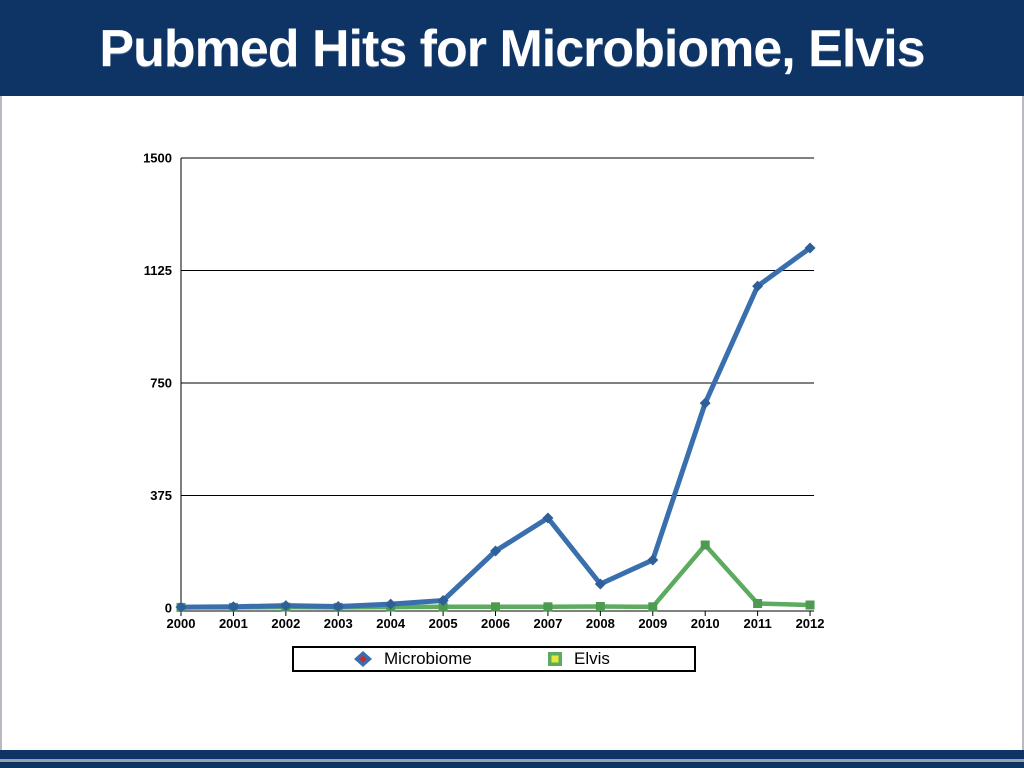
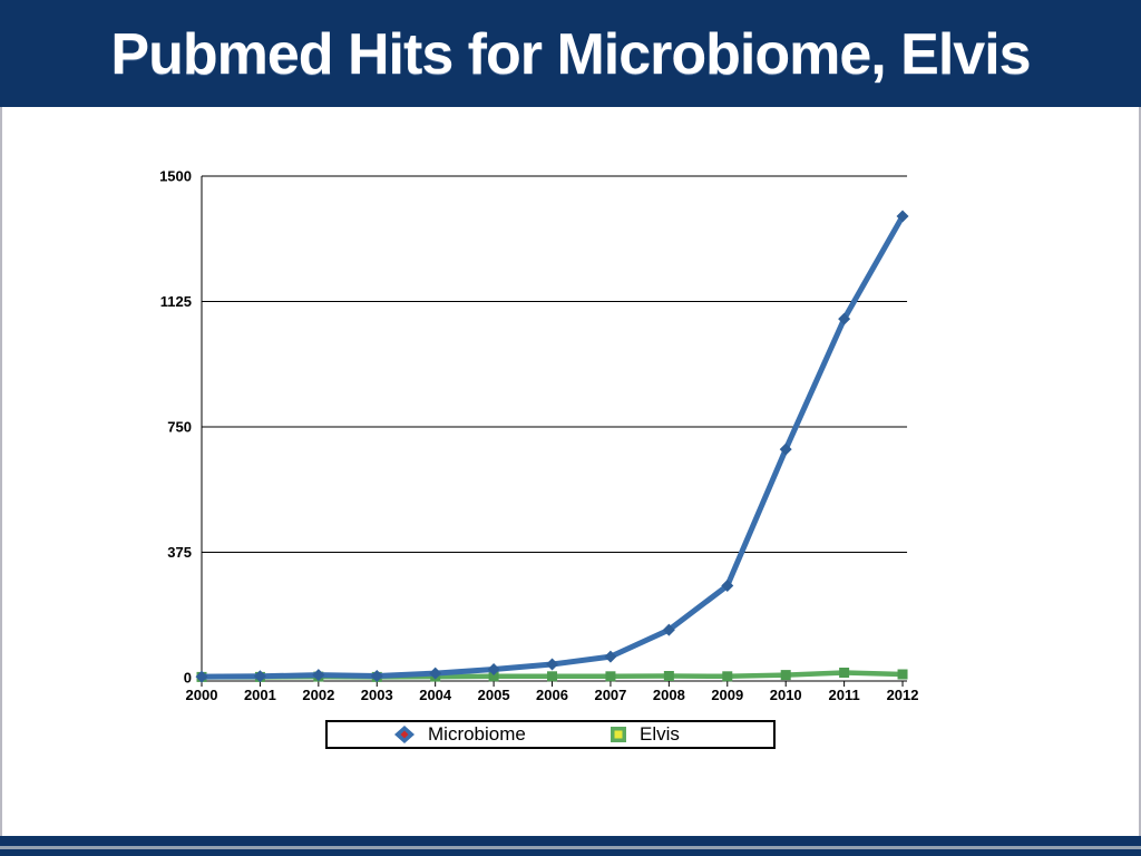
Microbiome/2006: 190 -> 40
Microbiome/2007: 300 -> 60
Microbiome/2008: 80 -> 140
Microbiome/2009: 160 -> 280
Elvis/2010: 210 -> 10
Microbiome/2012: 1200 -> 1380
